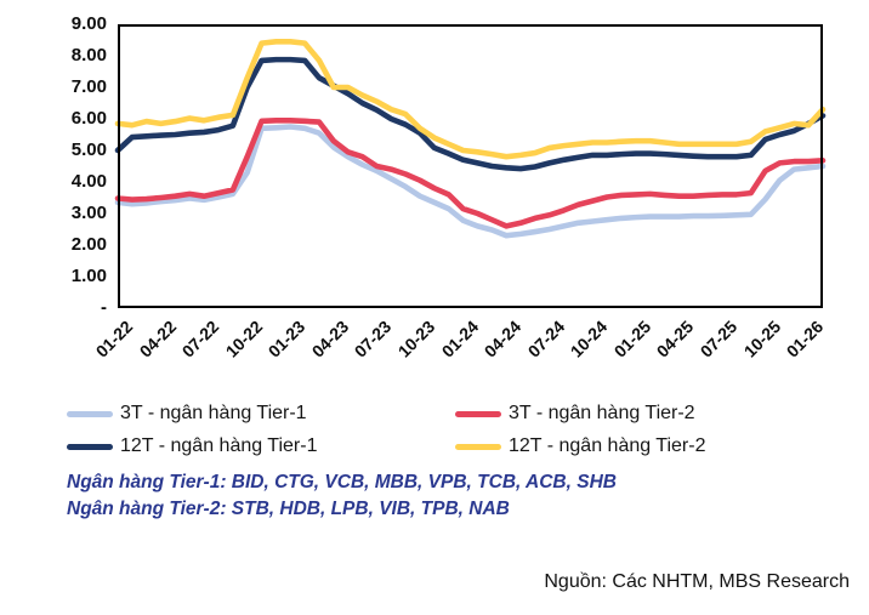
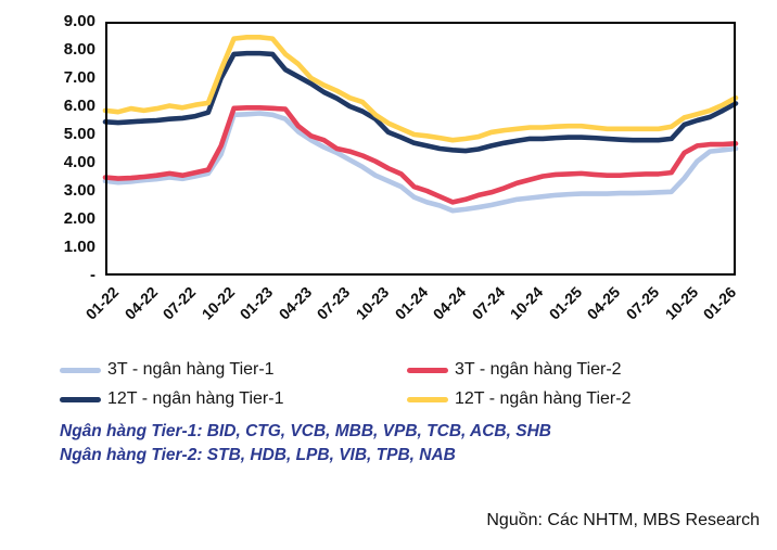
12T - ngân hàng Tier-1/01-22: 5.0 -> 5.5
3T - ngân hàng Tier-2/10-22: 4.8 -> 4.6
12T - ngân hàng Tier-2/04-23: 7.0 -> 7.5
12T - ngân hàng Tier-2/01-26: 5.8 -> 6.0
